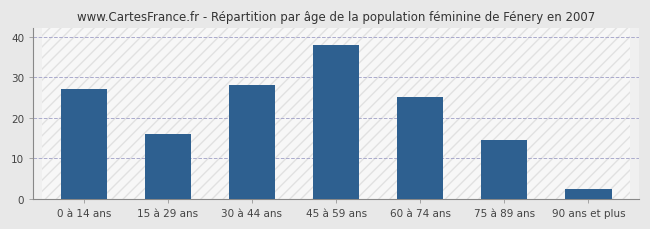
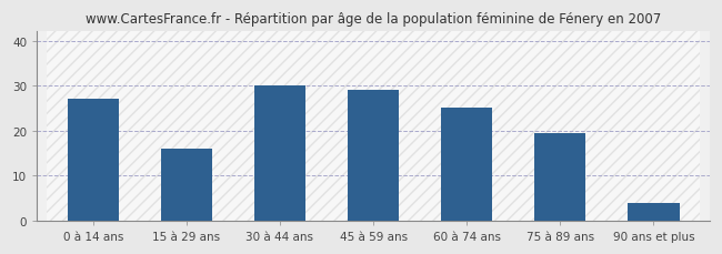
30 à 44 ans: 28.0 -> 30.0
45 à 59 ans: 38.0 -> 29.0
75 à 89 ans: 14.5 -> 19.5
90 ans et plus: 2.5 -> 4.0
